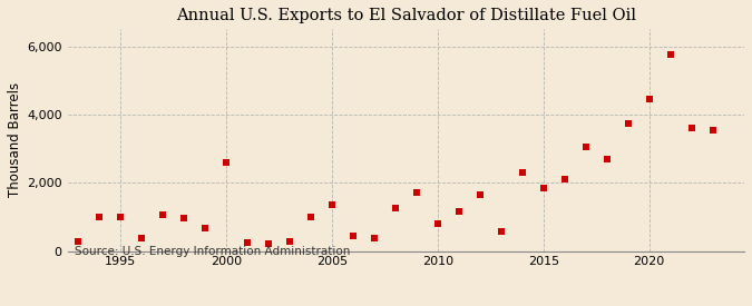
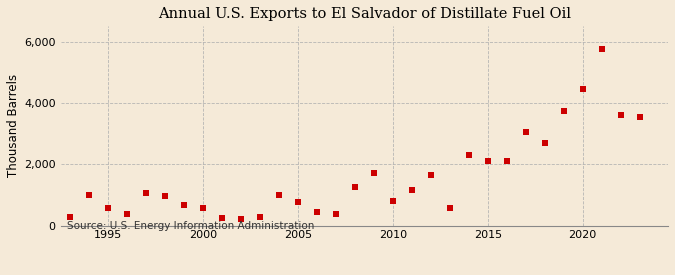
1995: 1,000 -> 580
2000: 2,600 -> 570
2005: 1,350 -> 780
2015: 1,850 -> 2,100
